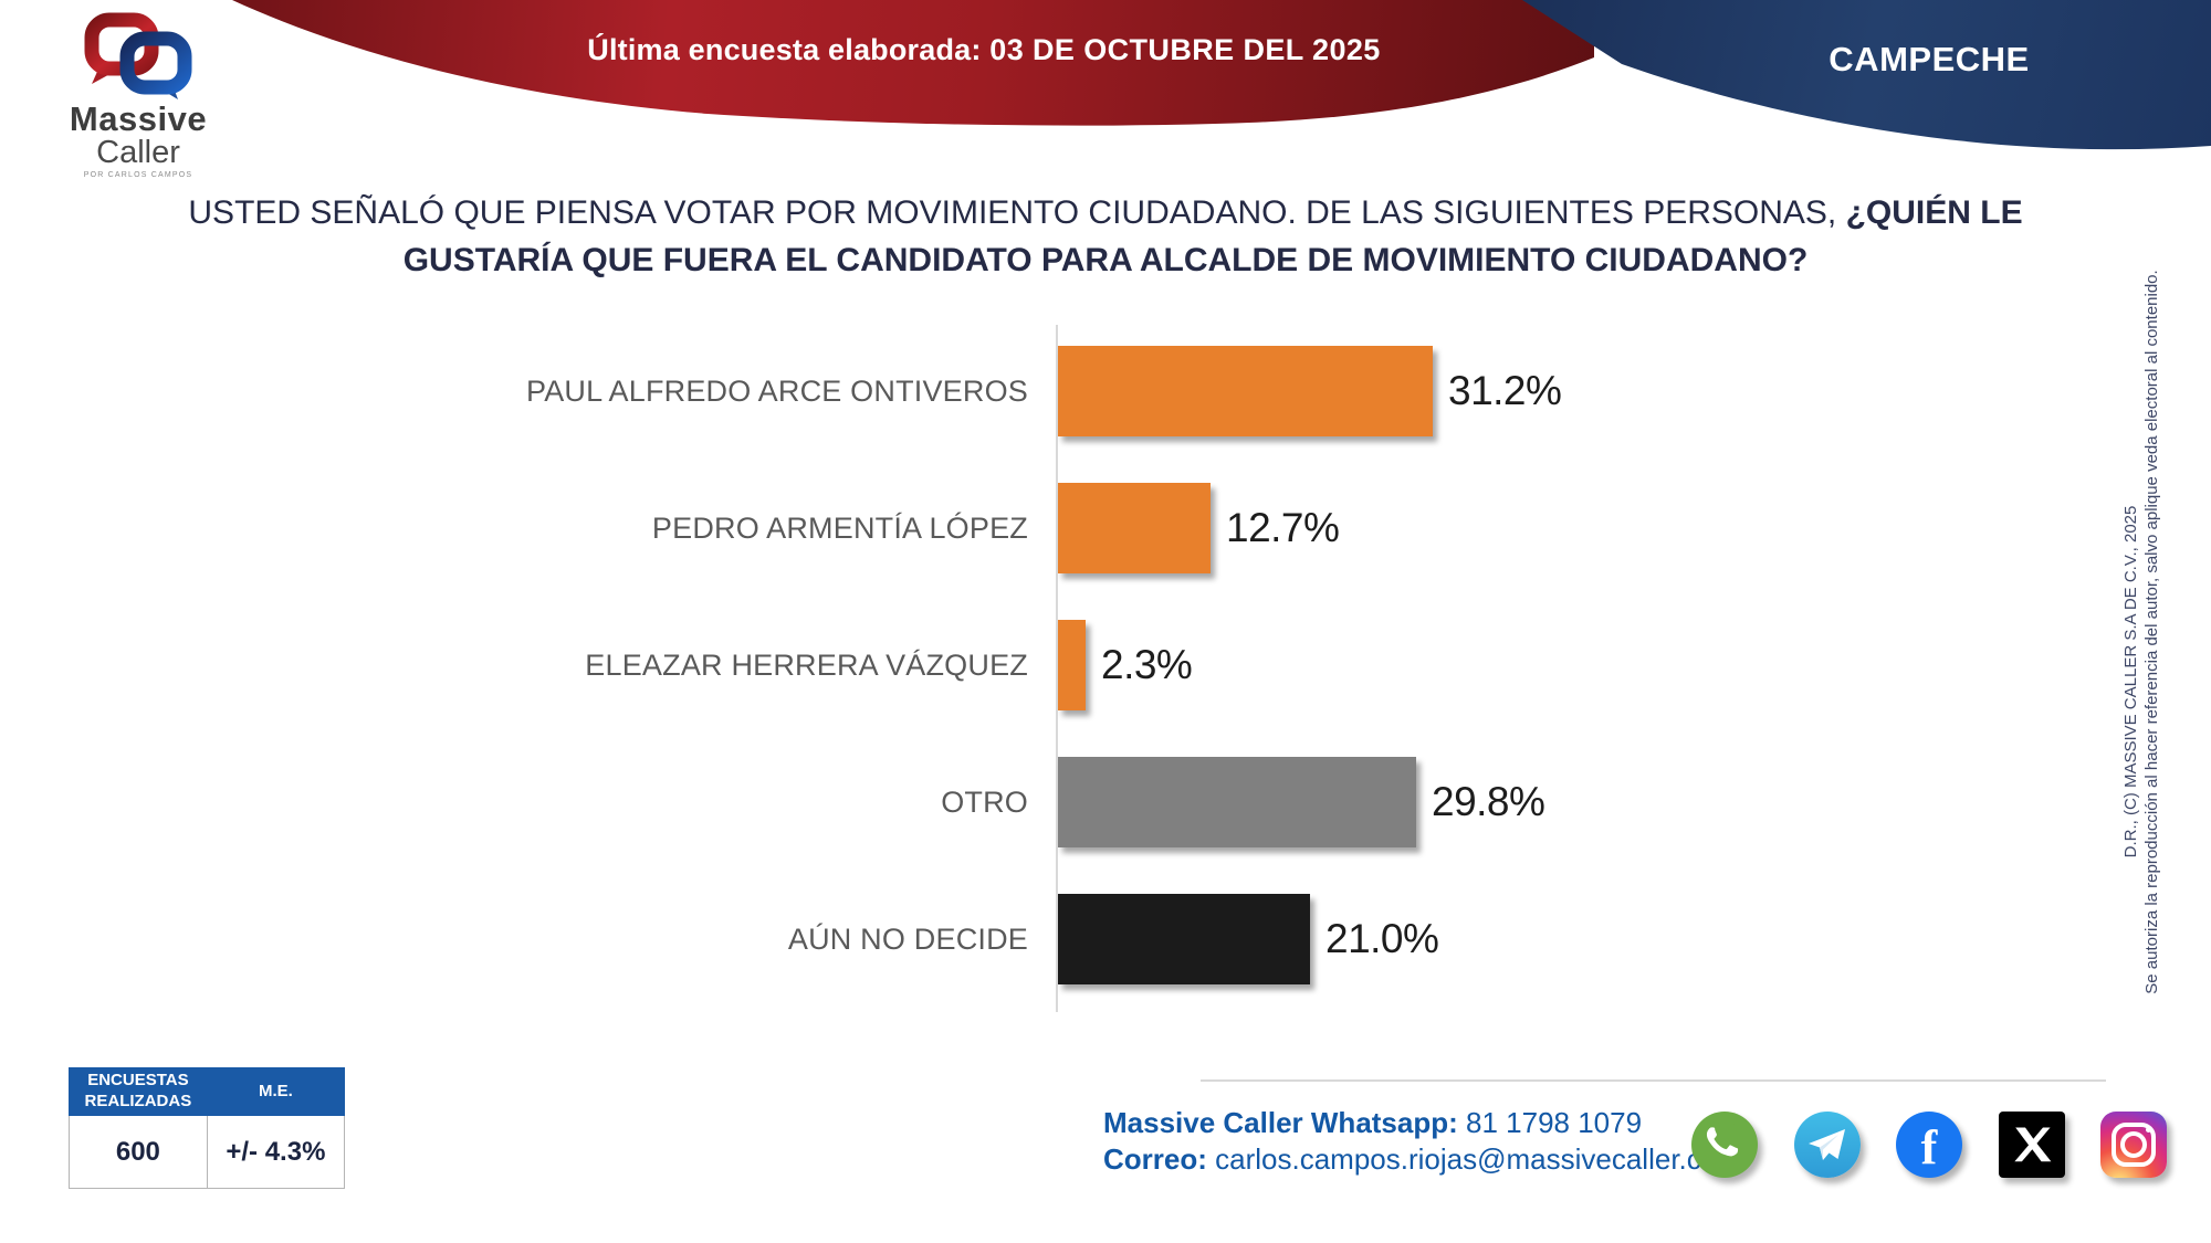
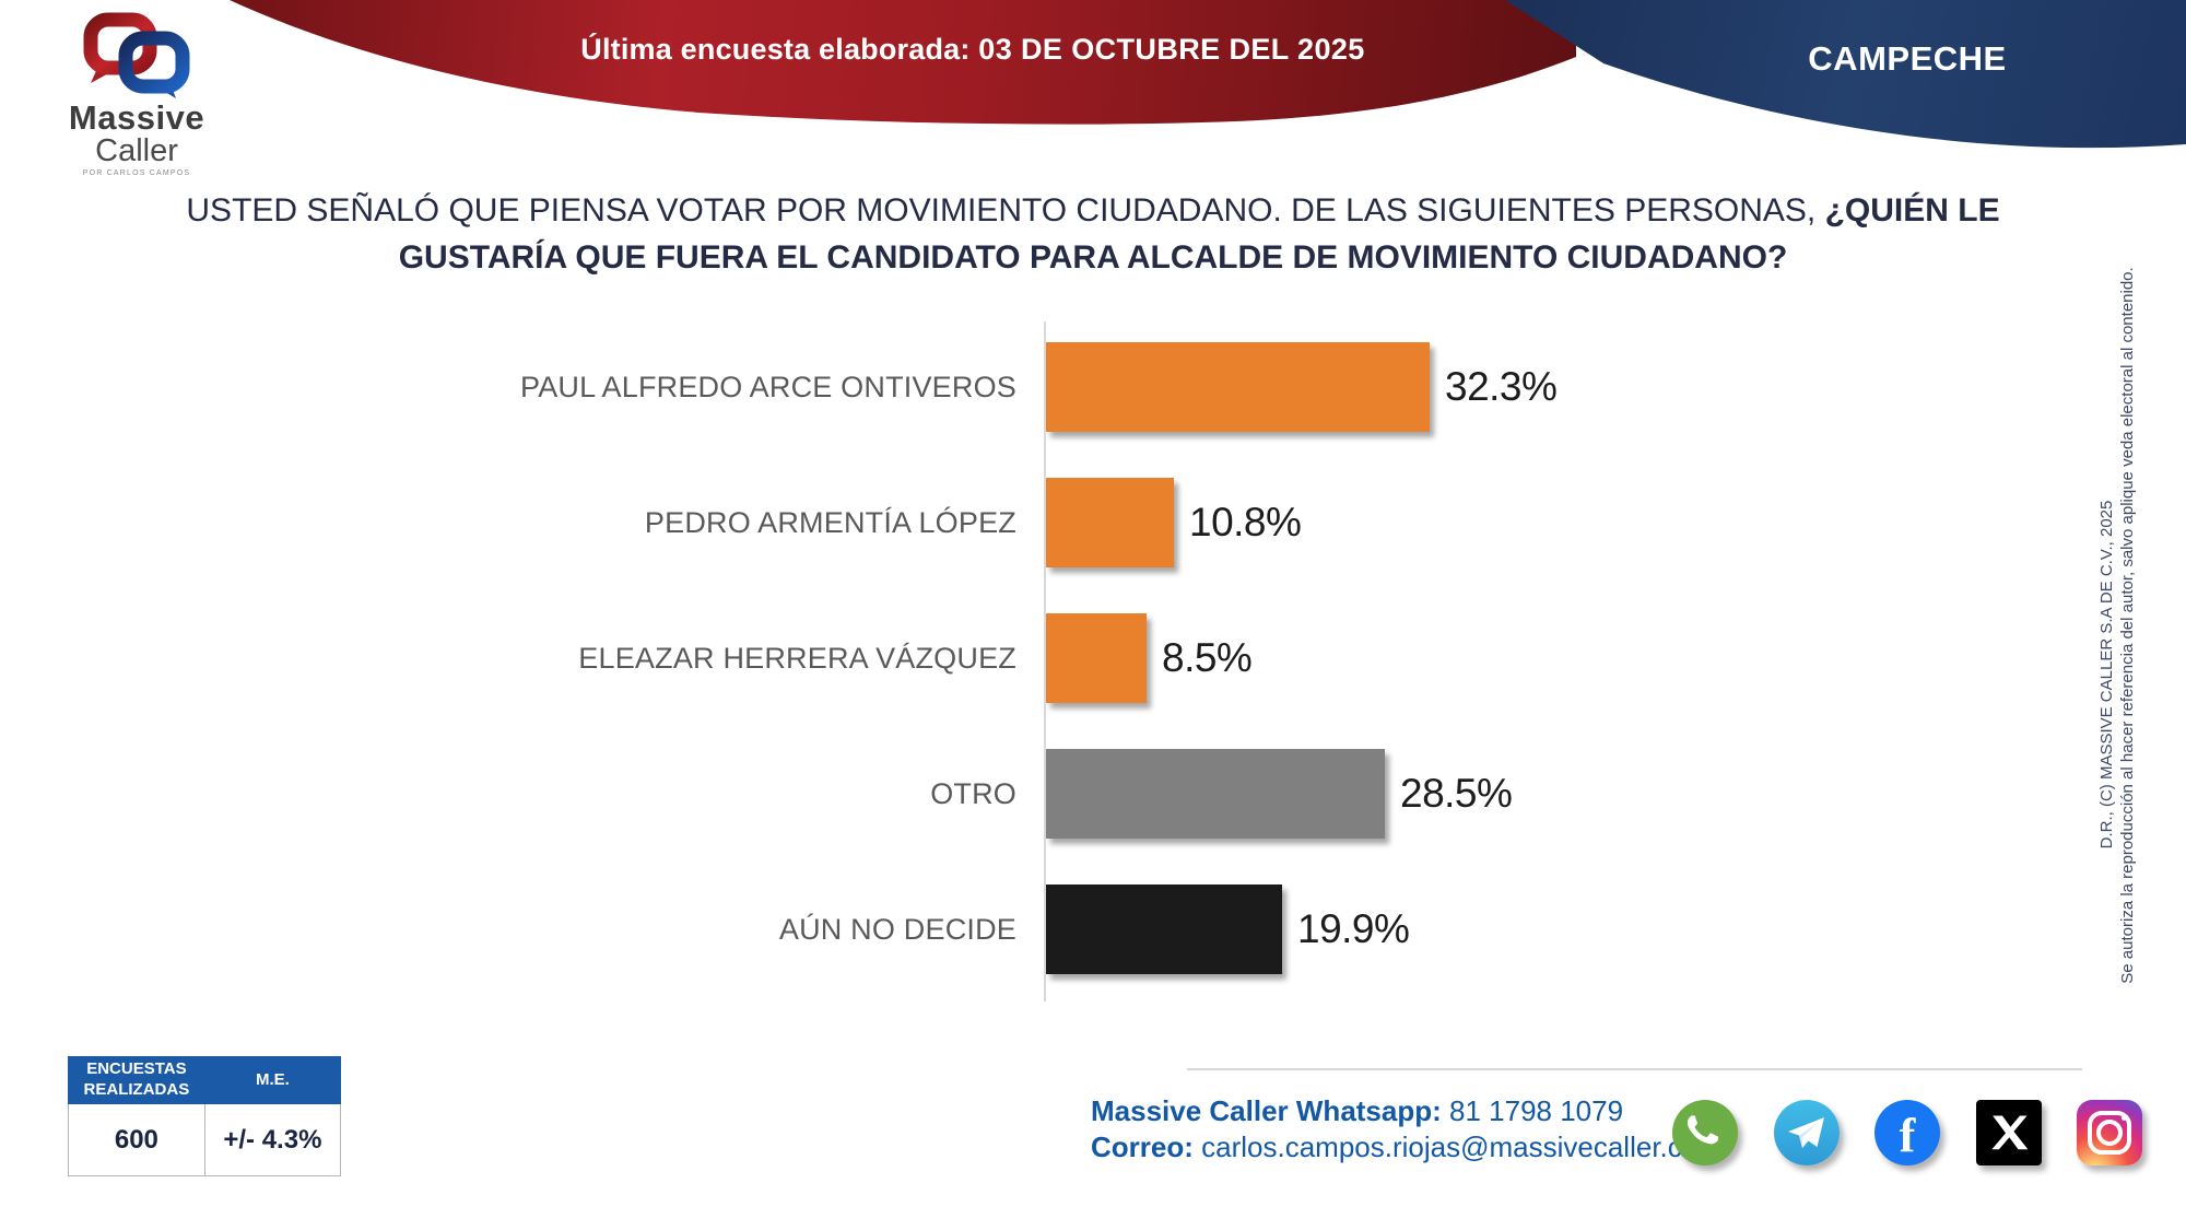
PAUL ALFREDO ARCE ONTIVEROS: 31.2% -> 32.3%
PEDRO ARMENTÍA LÓPEZ: 12.7% -> 10.8%
ELEAZAR HERRERA VÁZQUEZ: 2.3% -> 8.5%
OTRO: 29.8% -> 28.5%
AÚN NO DECIDE: 21.0% -> 19.9%
